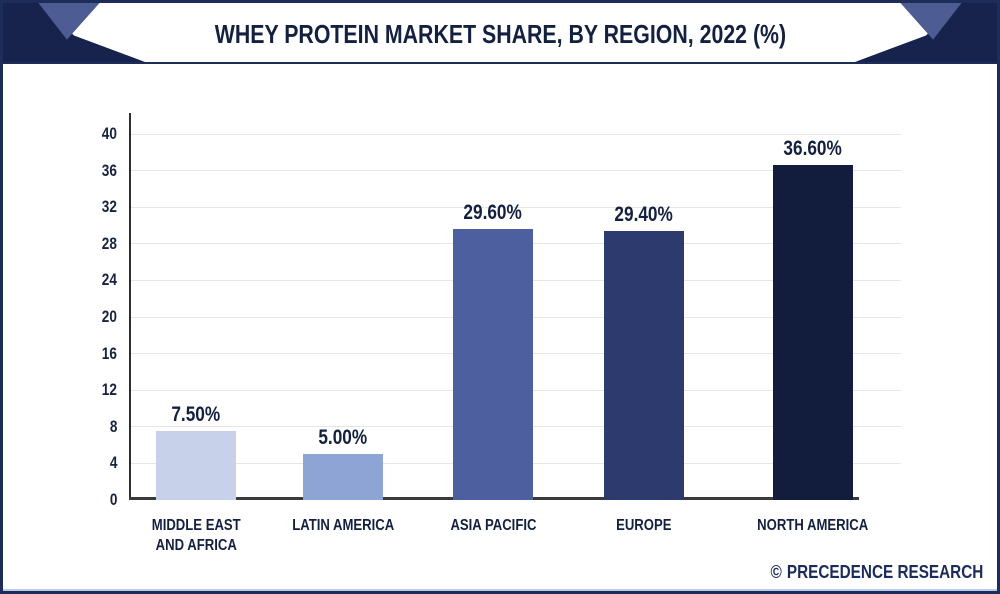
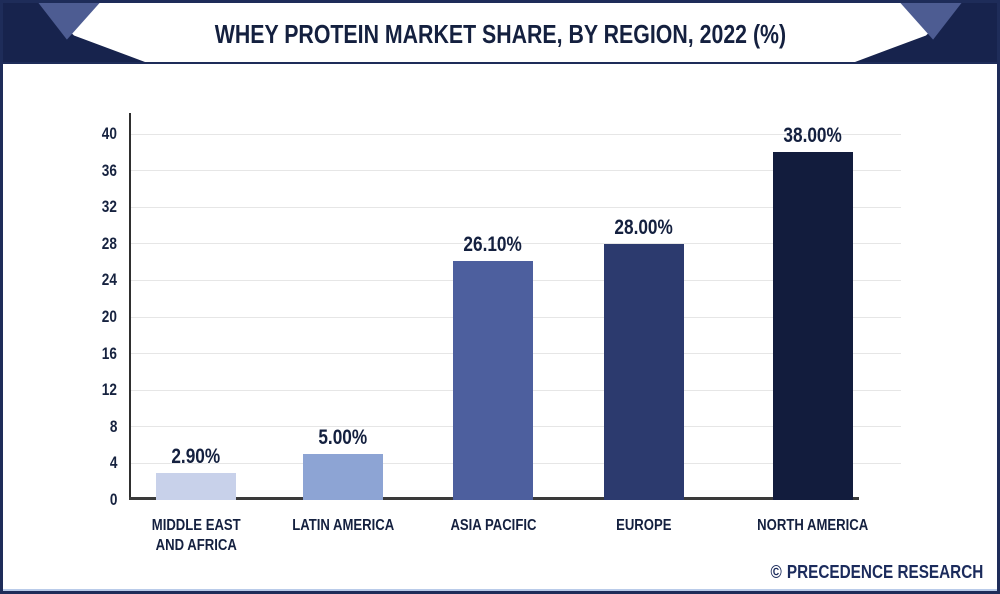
MIDDLE EAST AND AFRICA: 7.50% -> 2.90%
ASIA PACIFIC: 29.60% -> 26.10%
EUROPE: 29.40% -> 28.00%
NORTH AMERICA: 36.60% -> 38.00%
